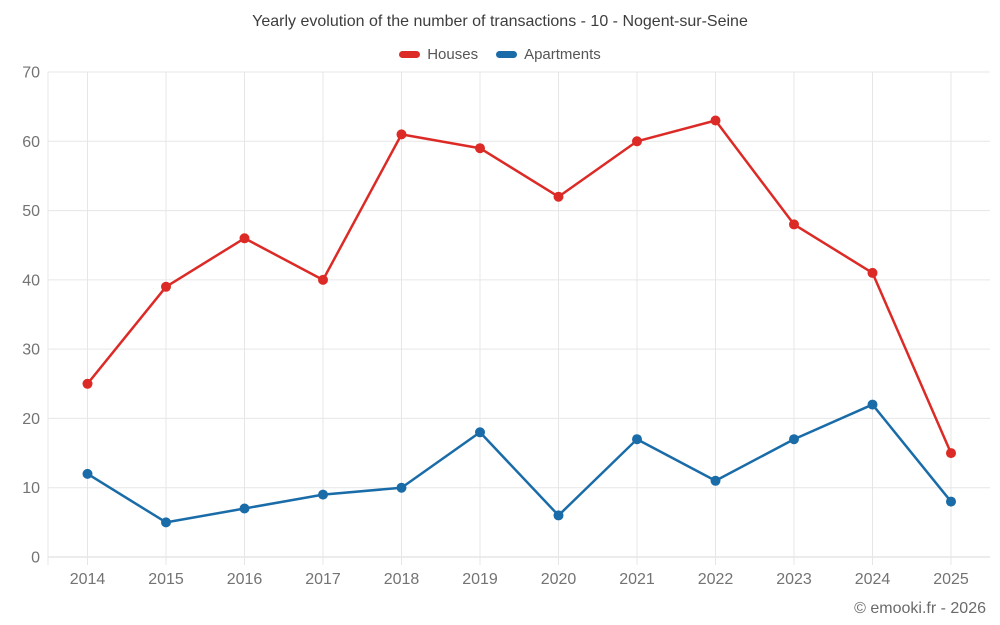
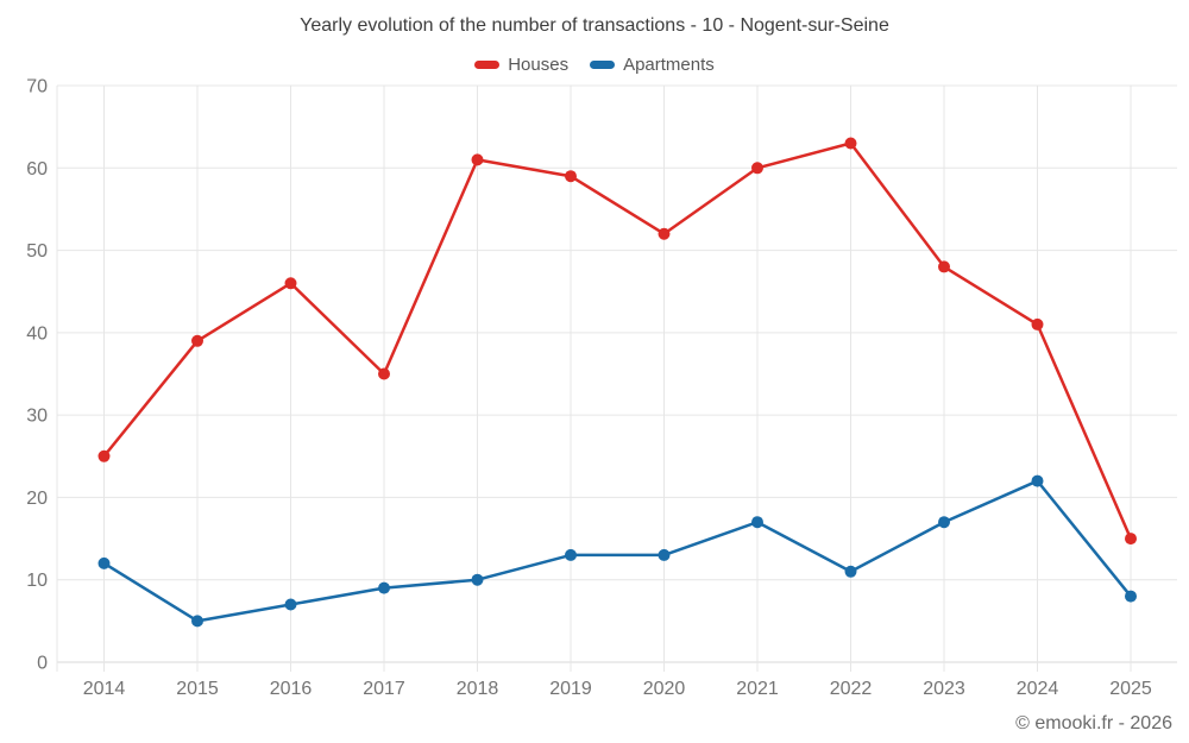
Houses/2017: 40 -> 35
Apartments/2019: 18 -> 13
Apartments/2020: 6 -> 13
